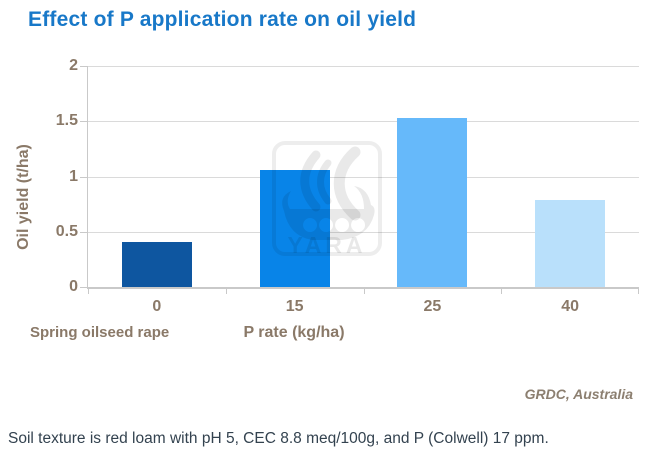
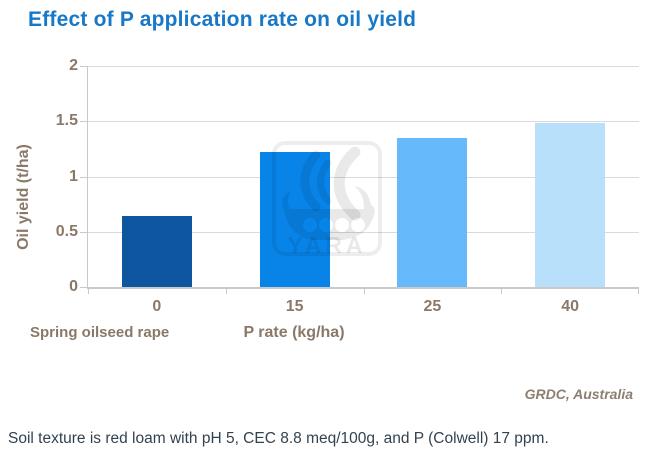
0: 0.41 -> 0.64
15: 1.06 -> 1.22
25: 1.53 -> 1.35
40: 0.79 -> 1.48
